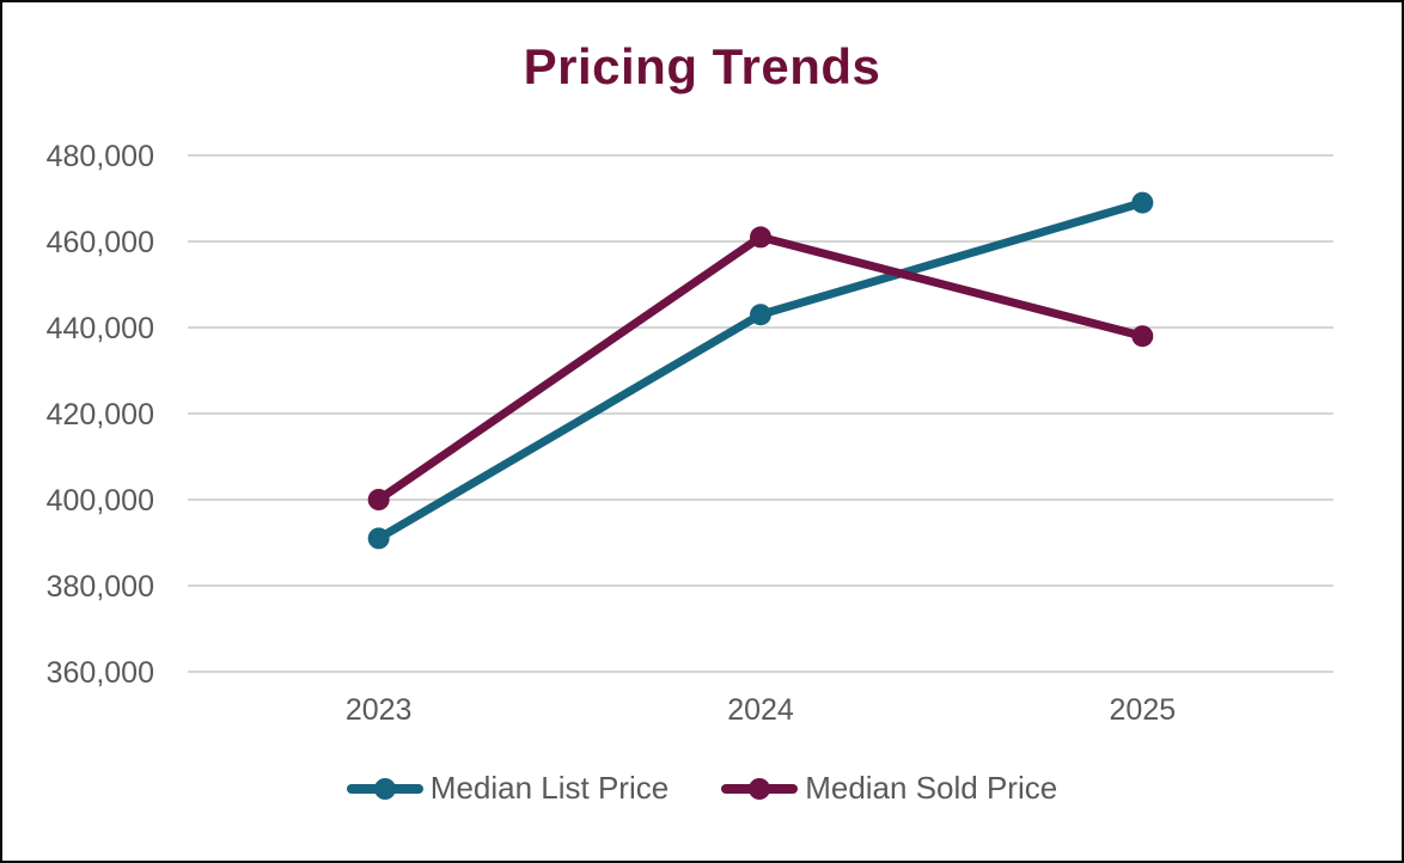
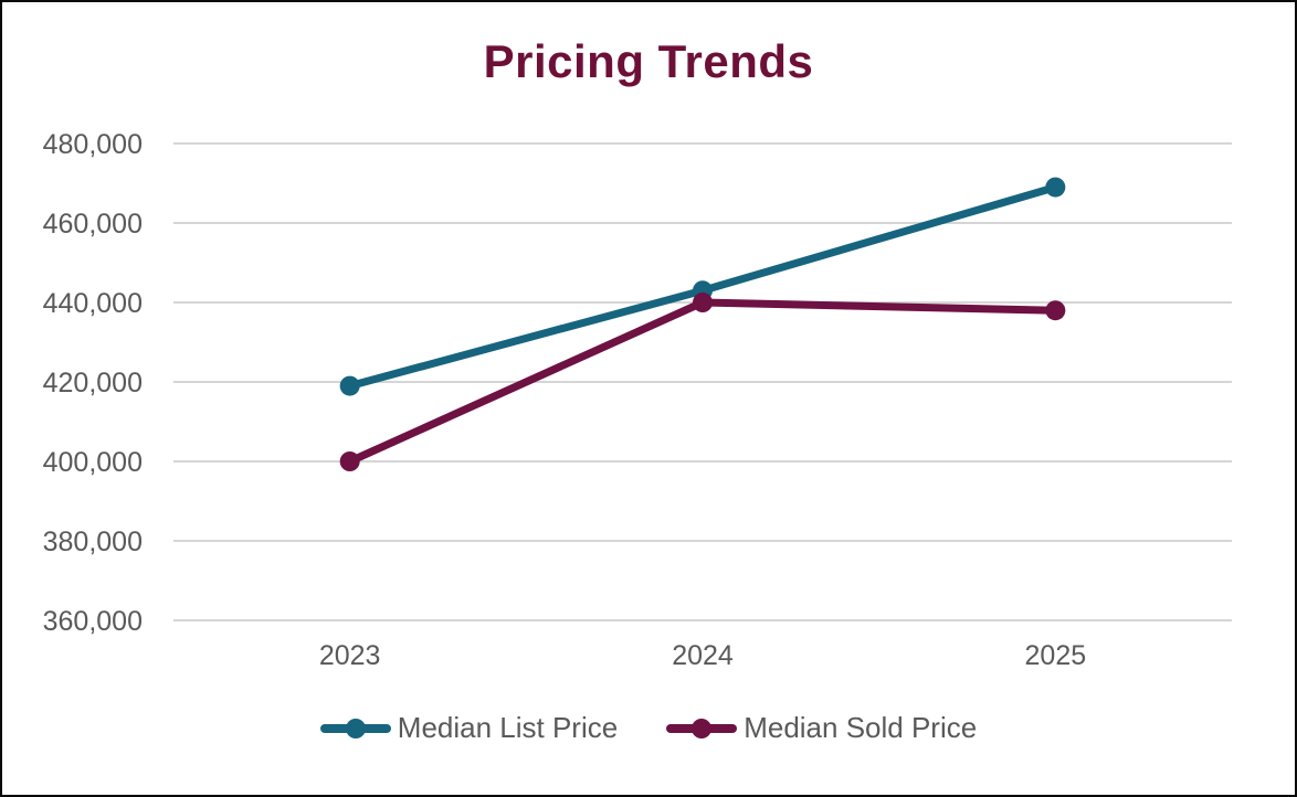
Median List Price/2023: 391000 -> 419000
Median Sold Price/2024: 461000 -> 440000
